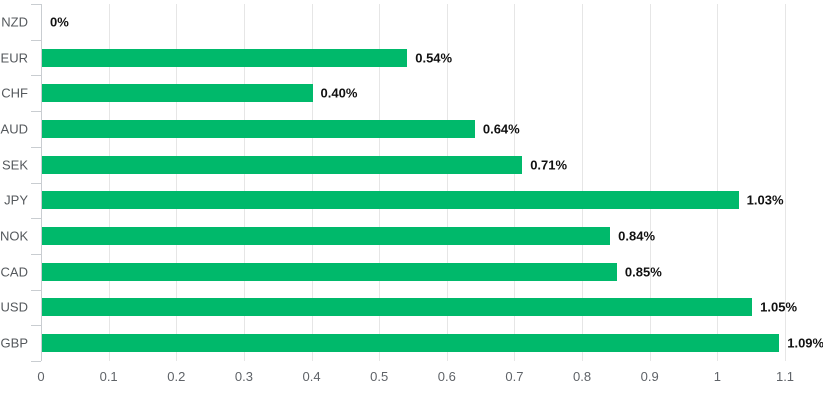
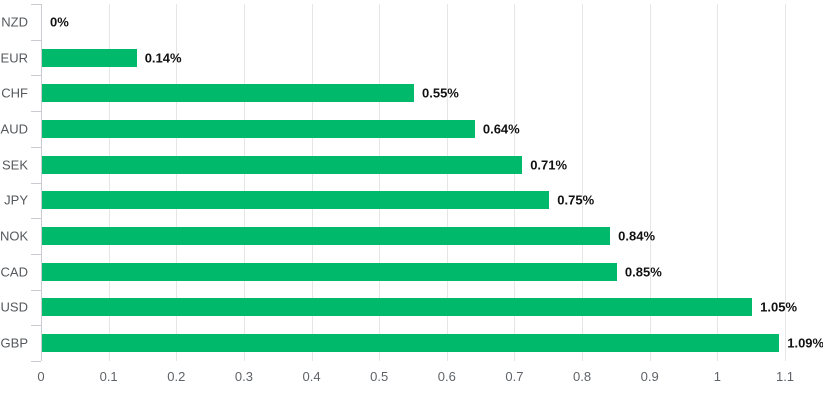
EUR: 0.54% -> 0.14%
CHF: 0.40% -> 0.55%
JPY: 1.03% -> 0.75%
